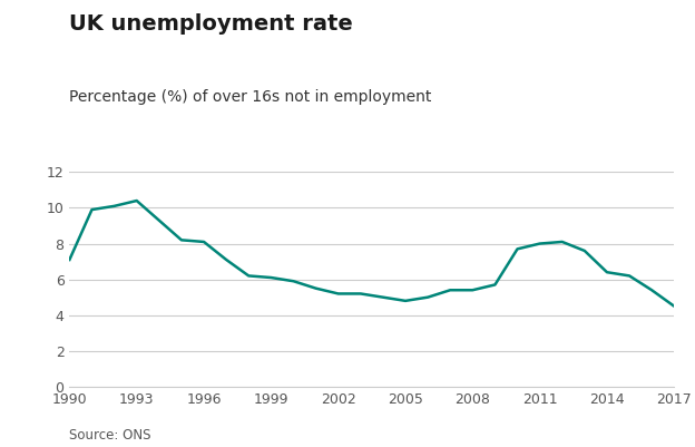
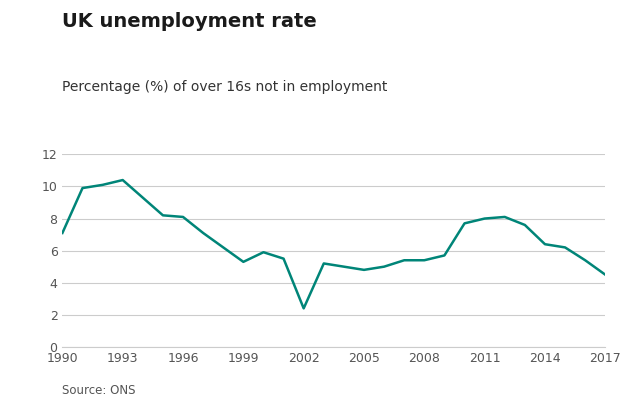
1999: 6.1 -> 5.3
2002: 5.2 -> 2.4
